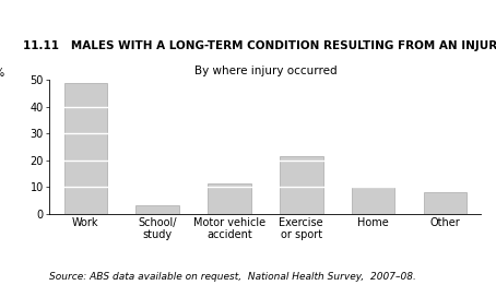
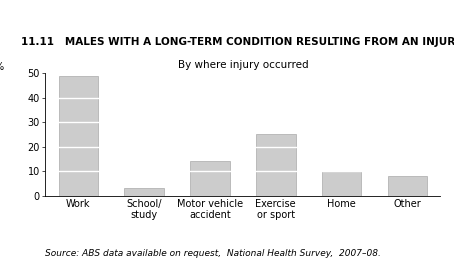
Motor vehicle accident: 11.5 -> 14.2
Exercise or sport: 21.5 -> 25.0
